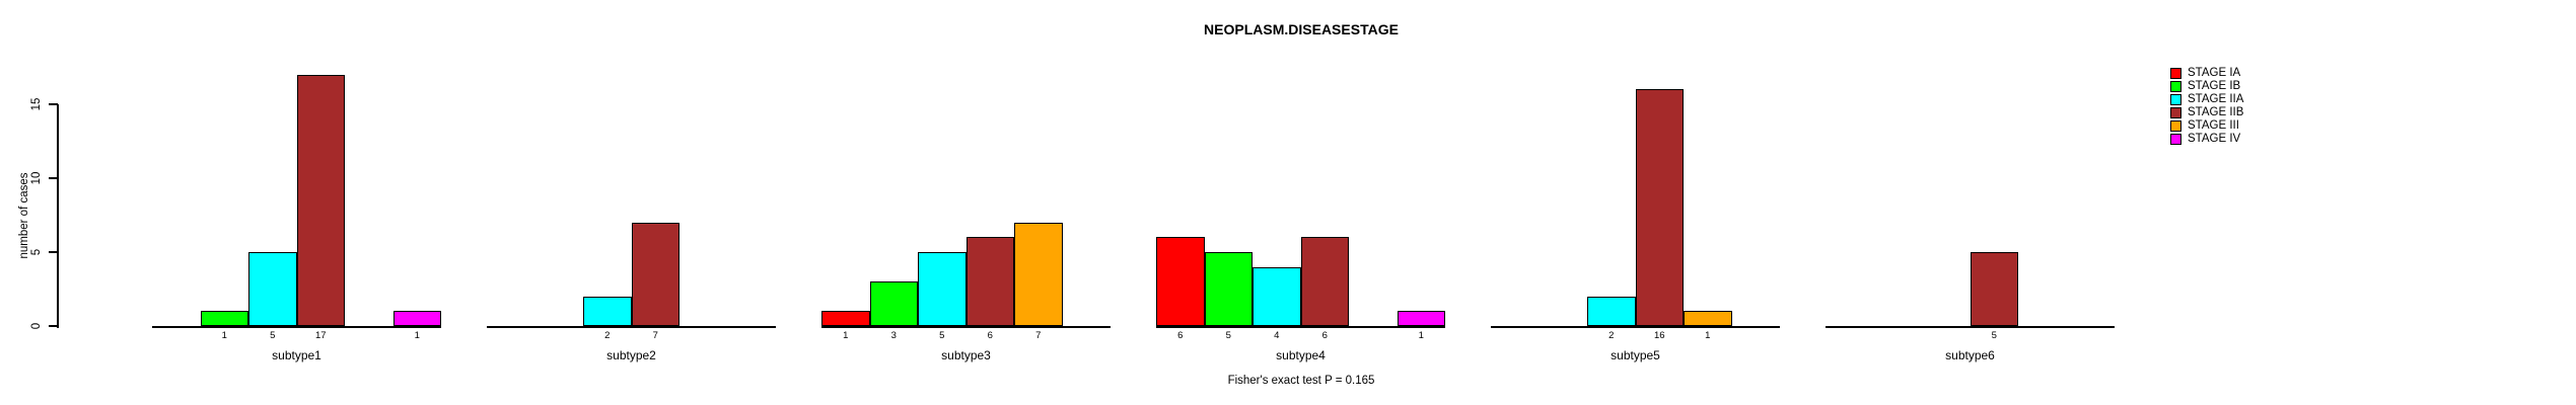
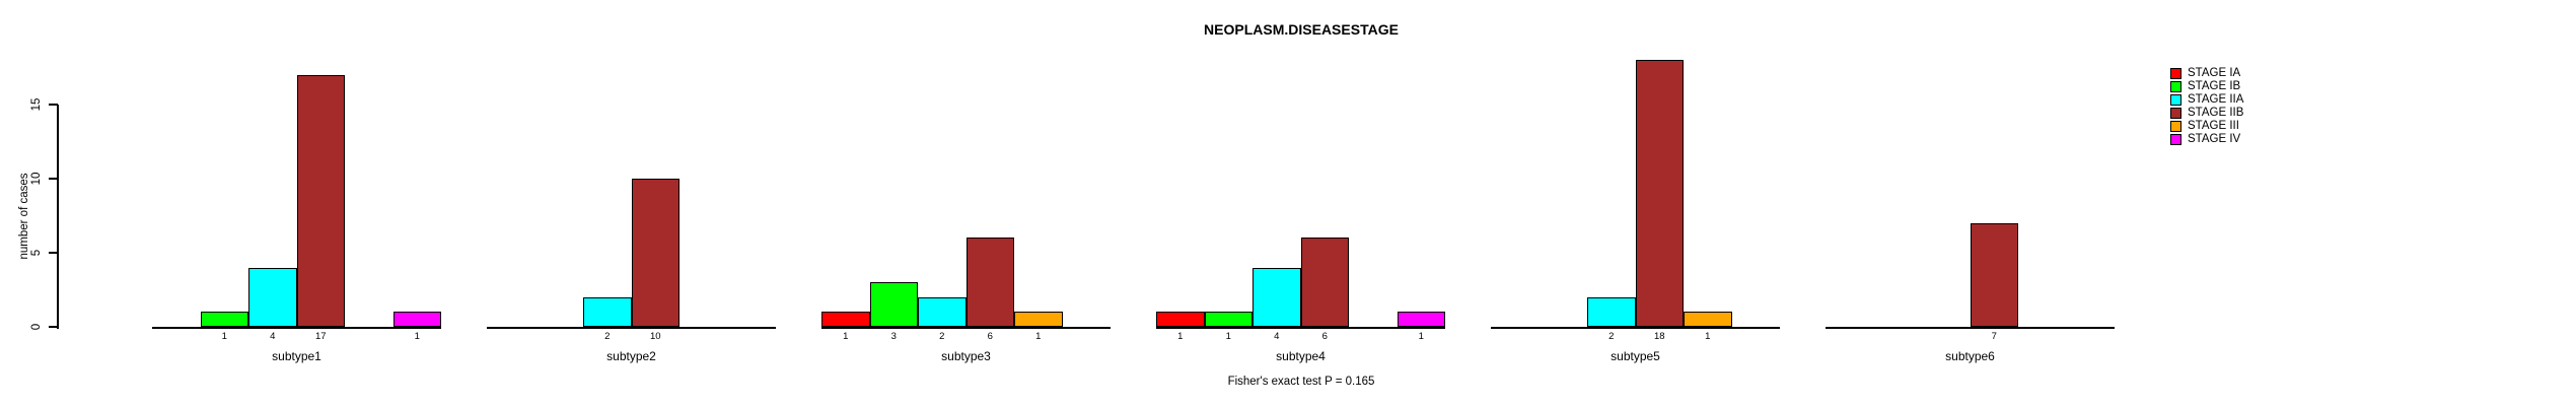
STAGE IIA/subtype1: 5 -> 4
STAGE IIB/subtype2: 7 -> 10
STAGE IIA/subtype3: 5 -> 2
STAGE III/subtype3: 7 -> 1
STAGE IA/subtype4: 6 -> 1
STAGE IB/subtype4: 5 -> 1
STAGE IIB/subtype5: 16 -> 18
STAGE IIB/subtype6: 5 -> 7
